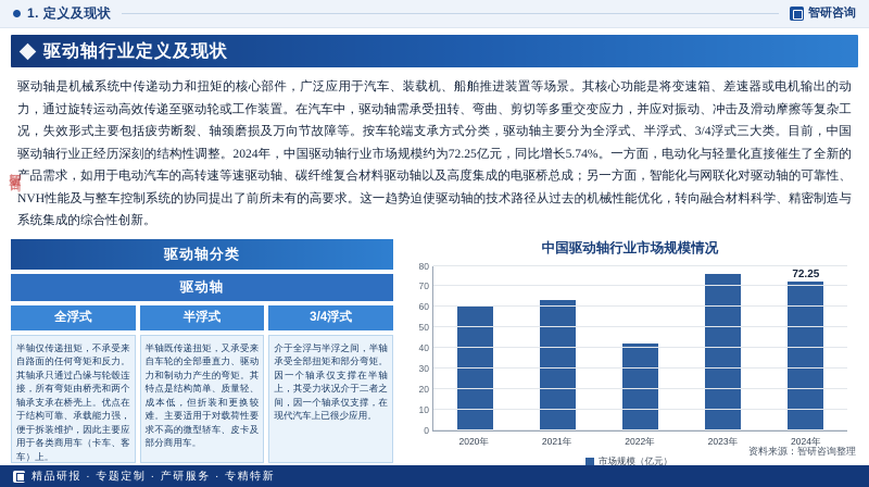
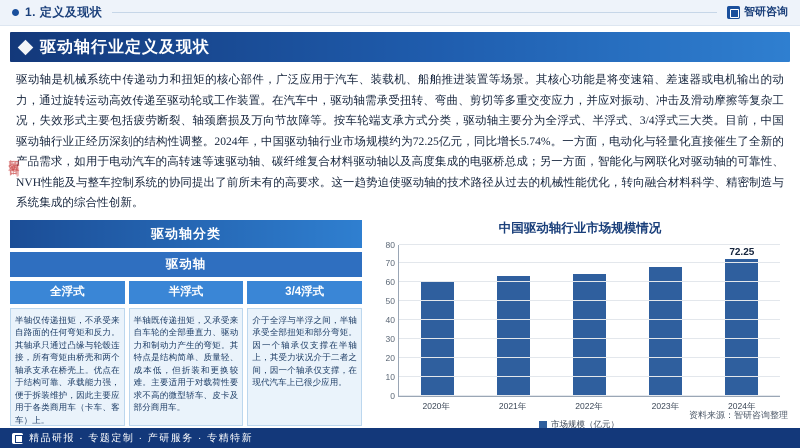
2022年: 42 -> 64
2023年: 76 -> 68
